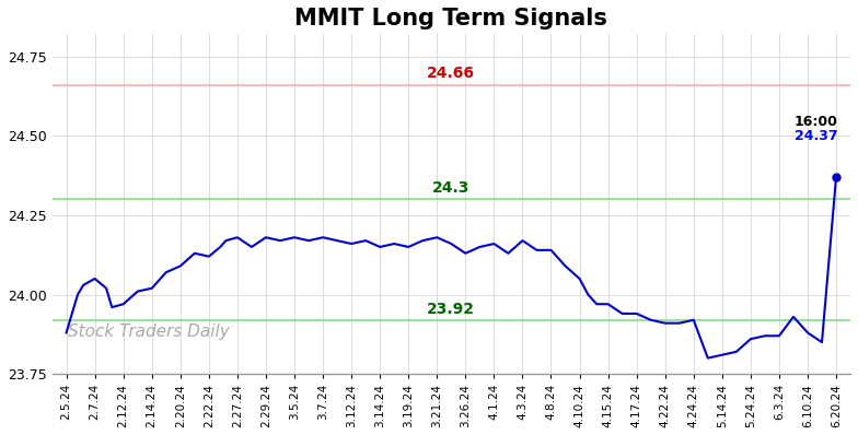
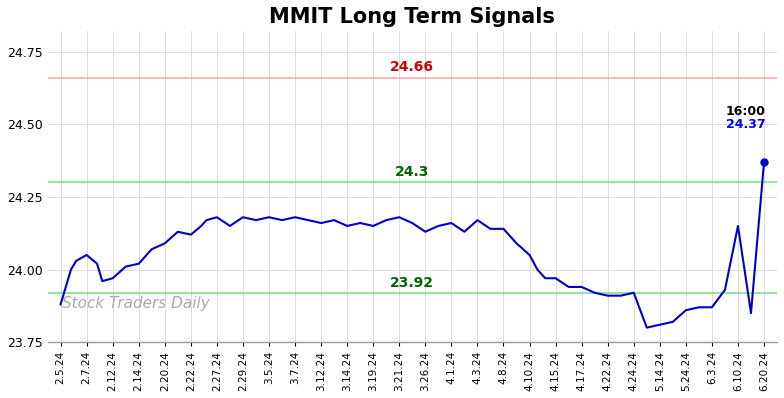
6.10.24: 23.88 -> 24.15
